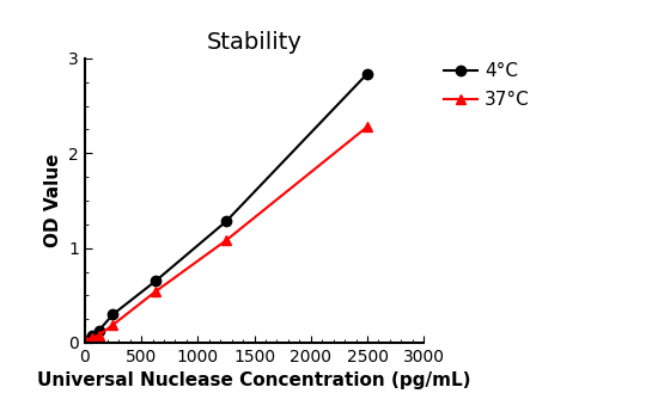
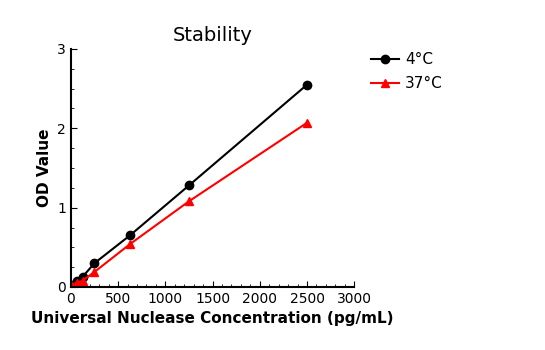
4°C/2500: 2.84 -> 2.55
37°C/2500: 2.28 -> 2.07
